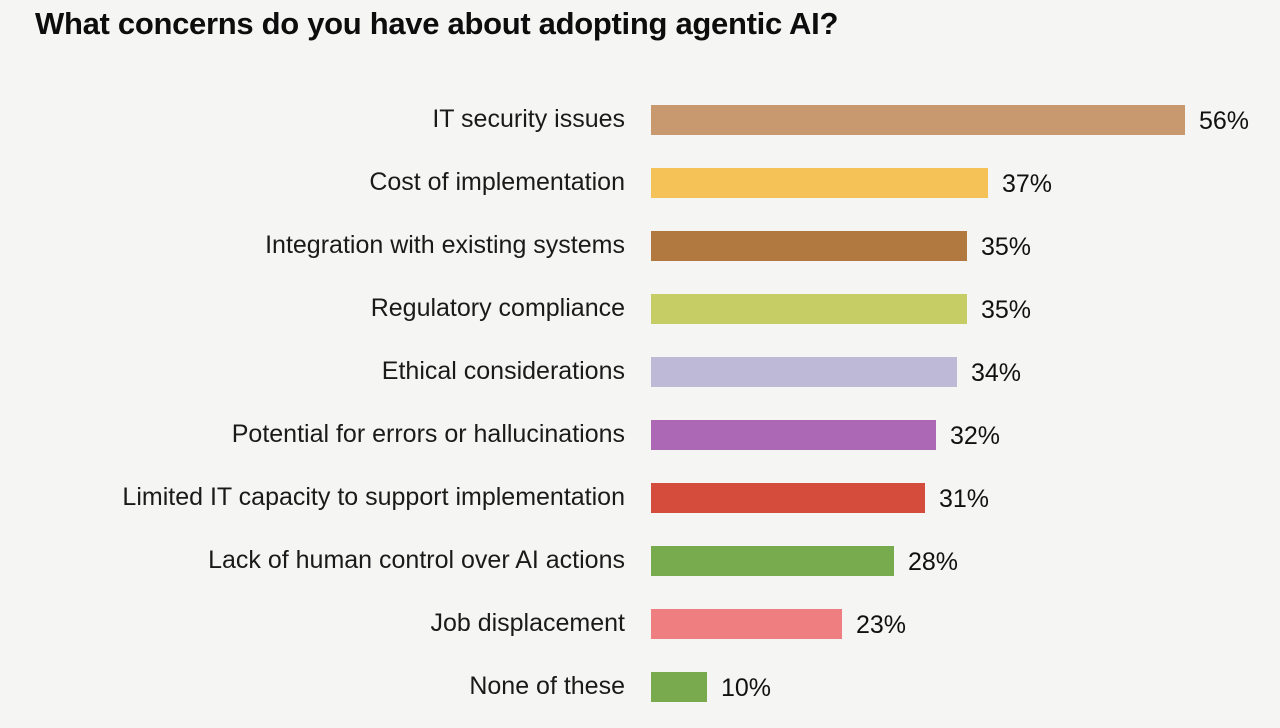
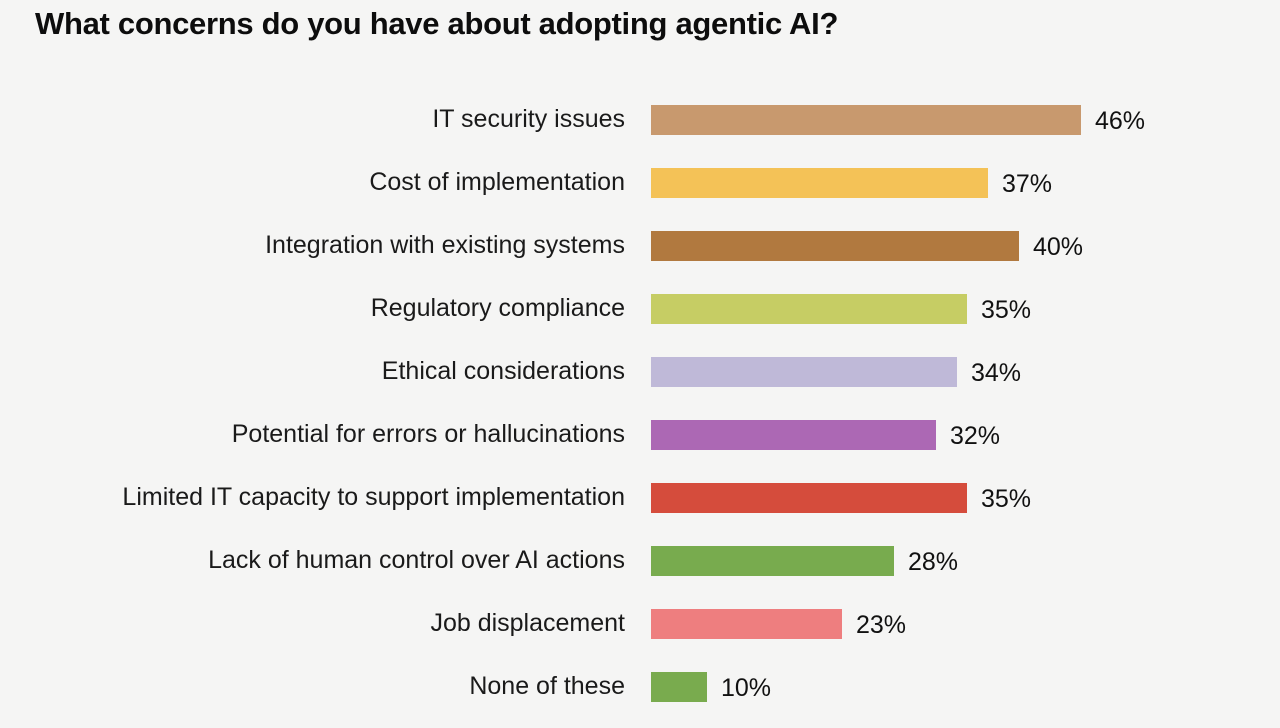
IT security issues: 56% -> 46%
Integration with existing systems: 35% -> 40%
Limited IT capacity to support implementation: 31% -> 35%
